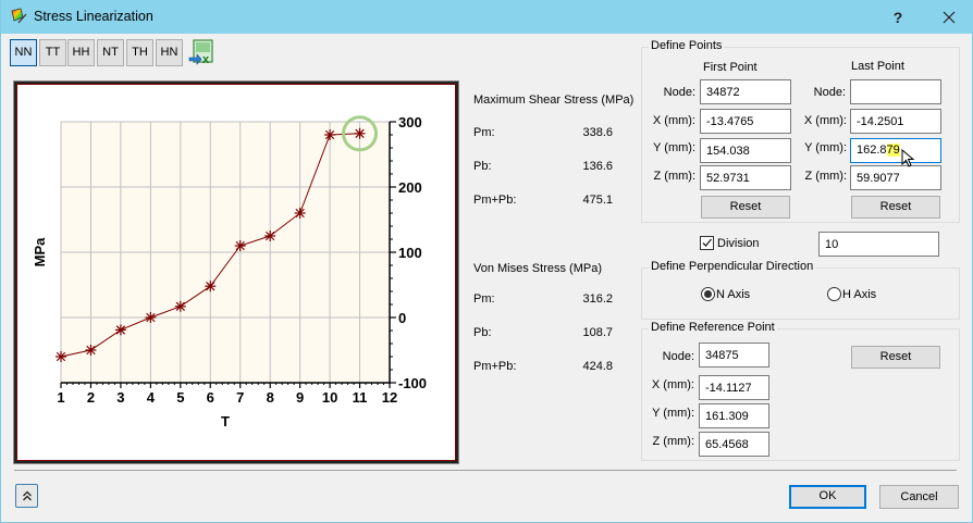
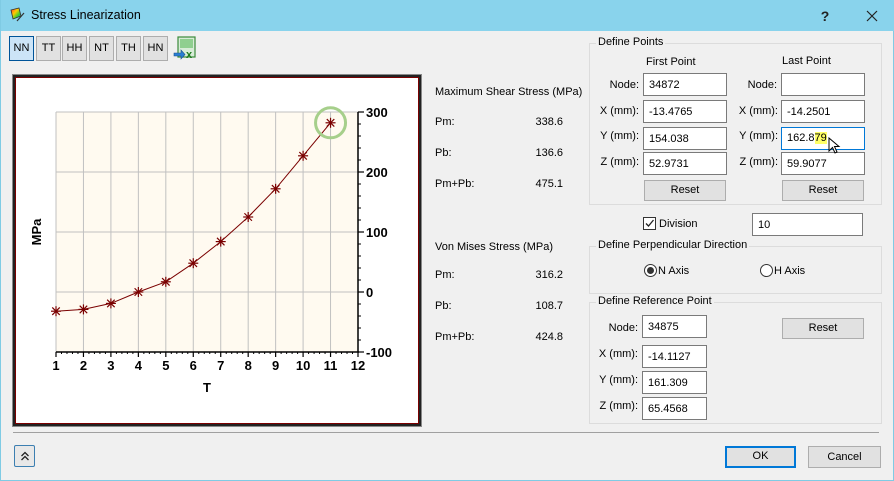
1: -60 -> -30
2: -50 -> -30
7: 110 -> 80
9: 160 -> 170
10: 280 -> 230
